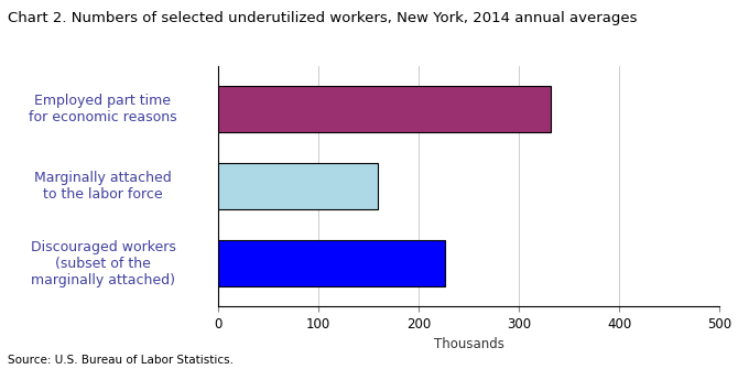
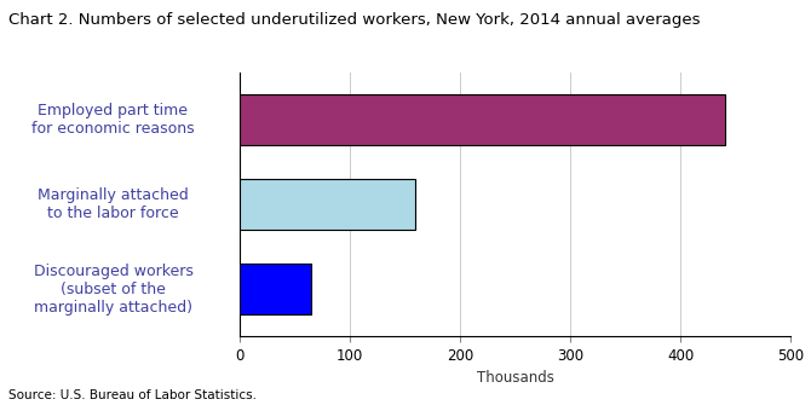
Employed part time for economic reasons: 332 -> 440
Discouraged workers (subset of the marginally attached): 226 -> 65
